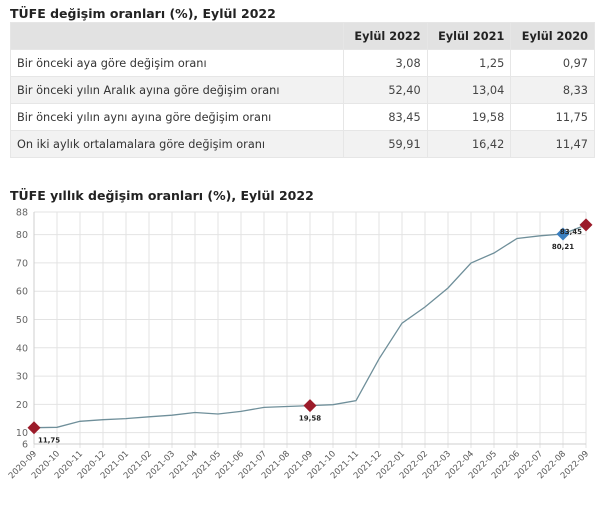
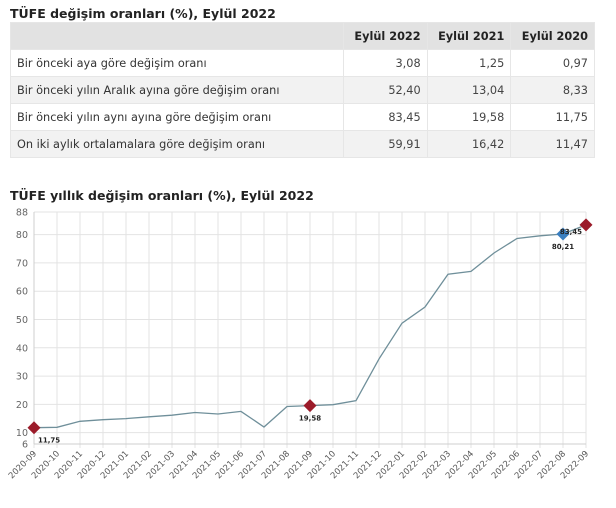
2021-07: 19 -> 12
2022-03: 61 -> 66
2022-04: 70 -> 67
